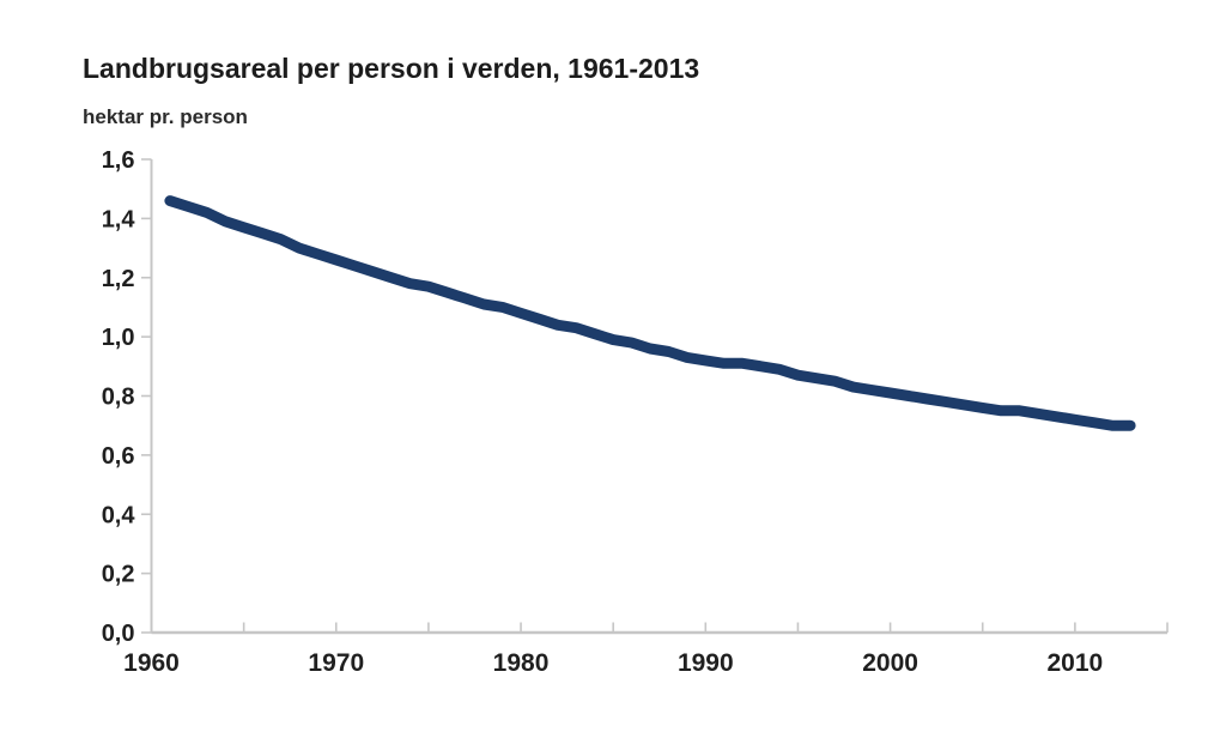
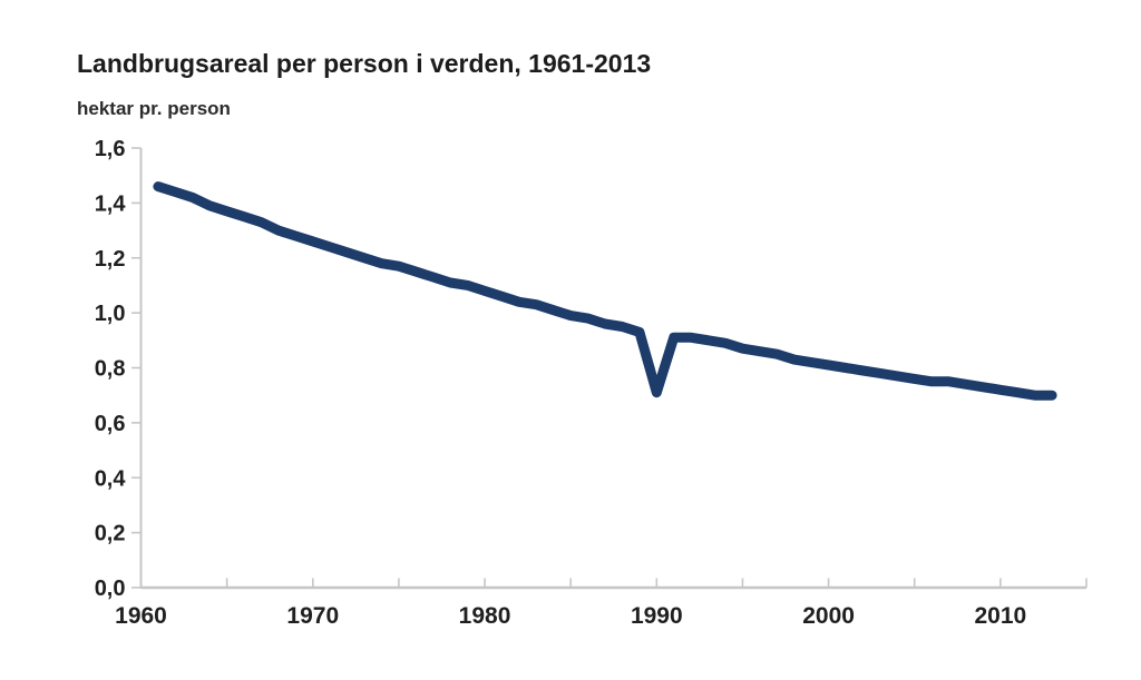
1990: 0,92 -> 0,71
